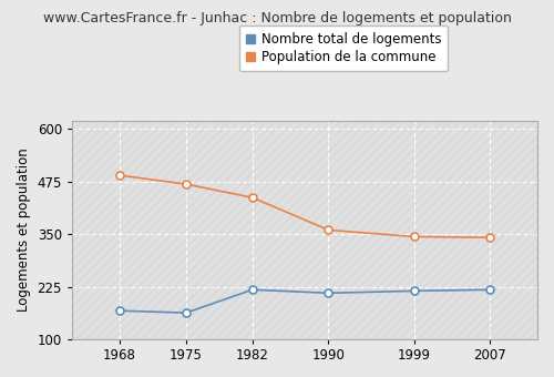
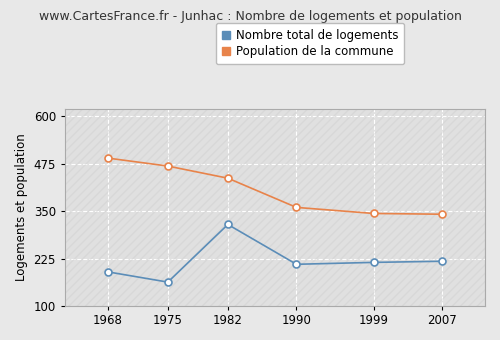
Nombre total de logements/1968: 168 -> 190
Nombre total de logements/1982: 218 -> 315
